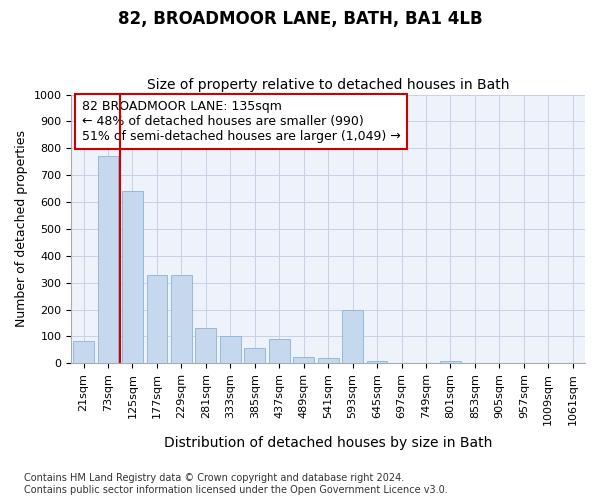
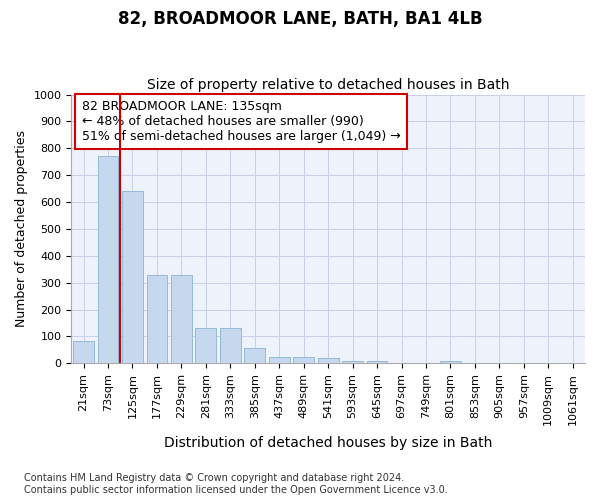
333sqm: 100 -> 133
437sqm: 90 -> 22
593sqm: 200 -> 10
